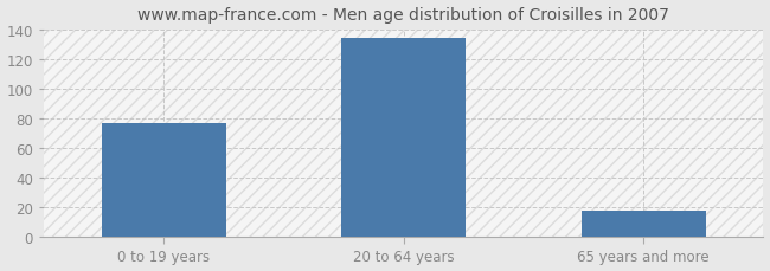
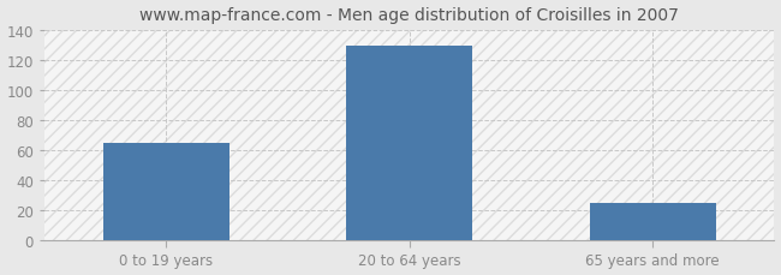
0 to 19 years: 77 -> 65
20 to 64 years: 135 -> 130
65 years and more: 18 -> 25
